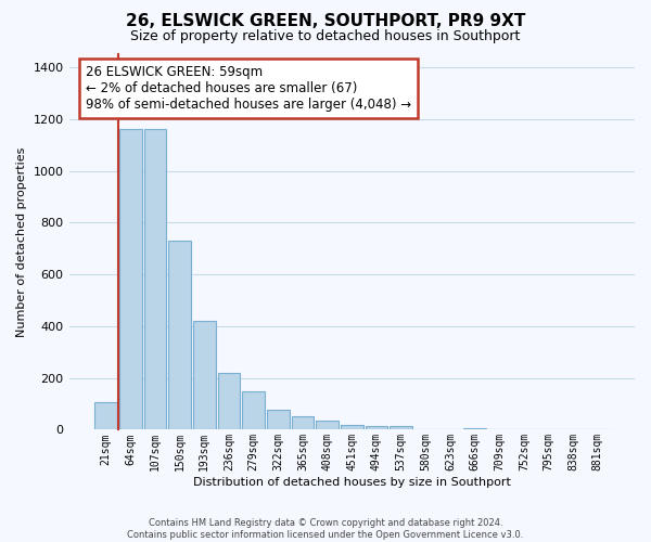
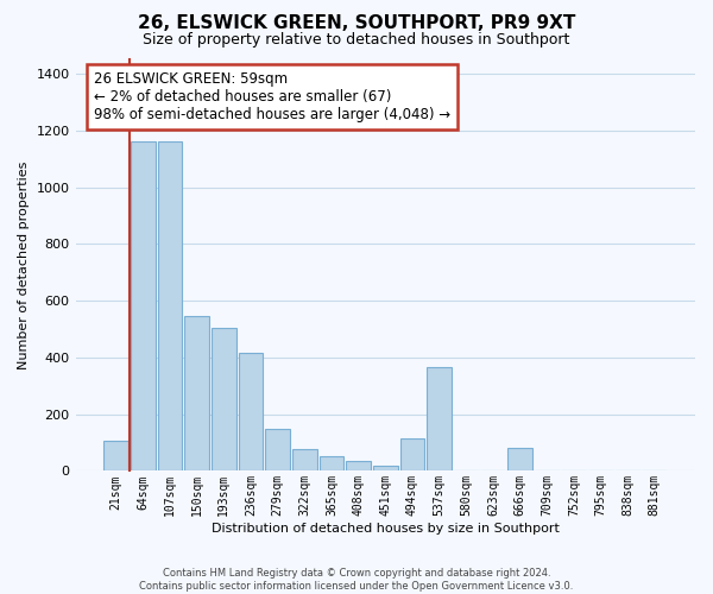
150sqm: 730 -> 545
193sqm: 420 -> 505
236sqm: 220 -> 415
494sqm: 15 -> 115
537sqm: 15 -> 365
666sqm: 5 -> 80
